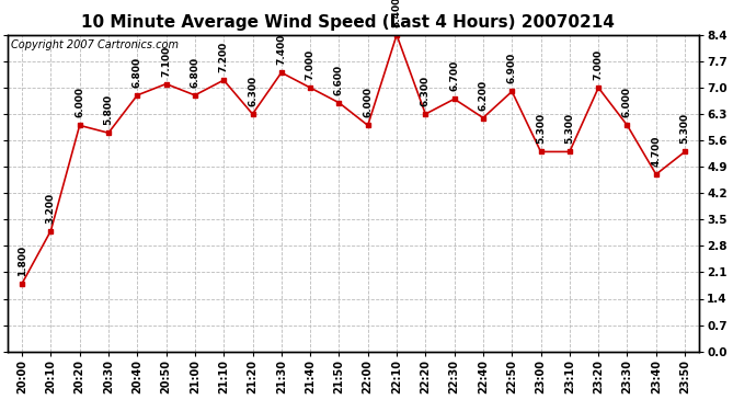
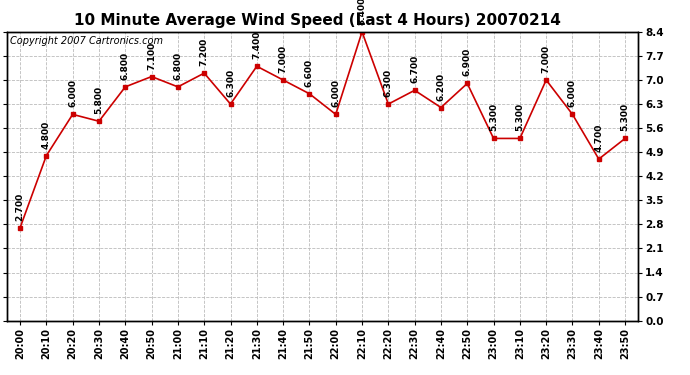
20:00: 1.800 -> 2.700
20:10: 3.200 -> 4.800
